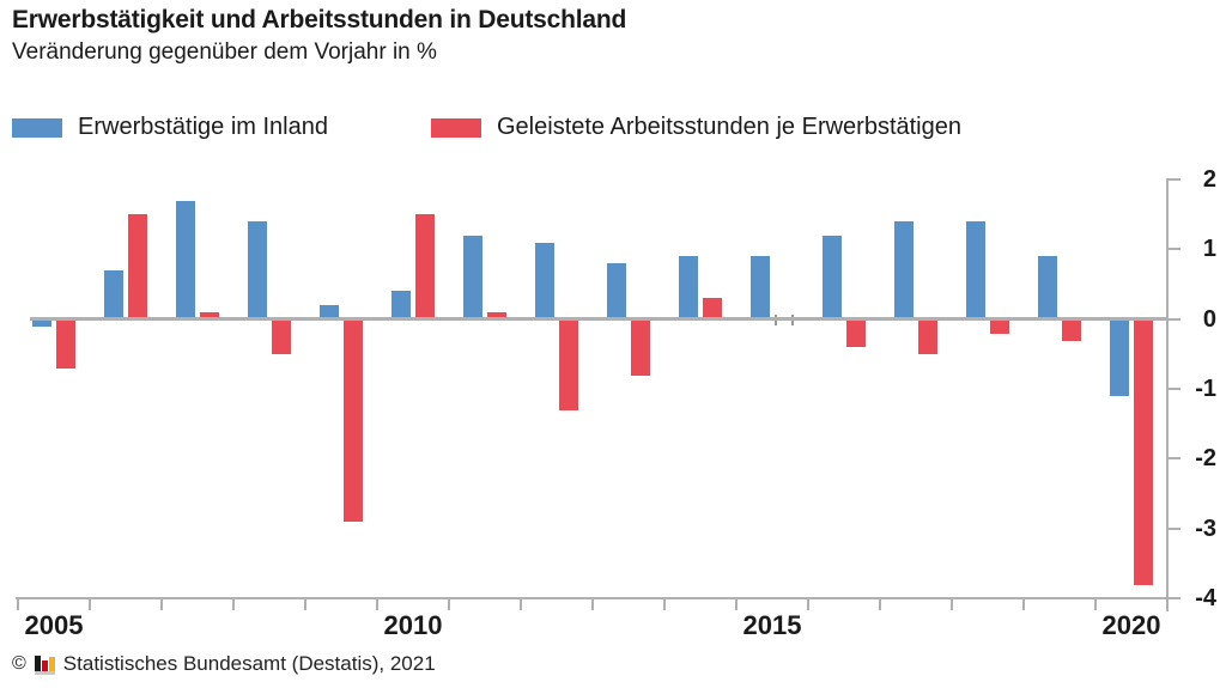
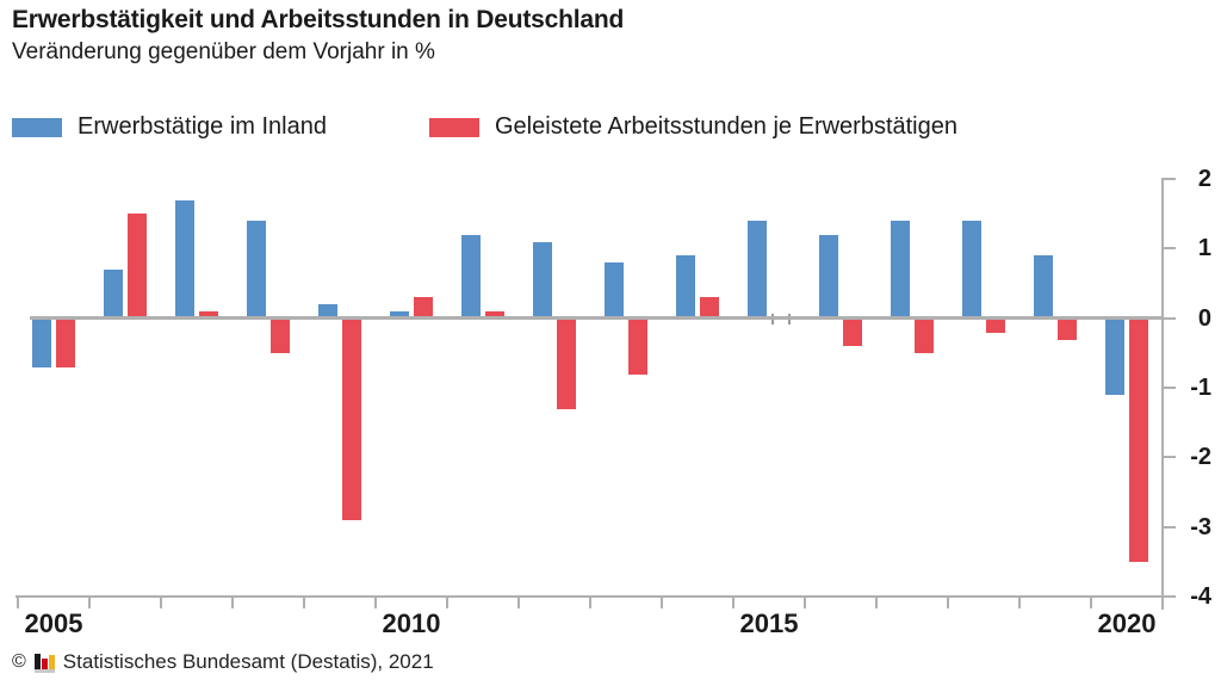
Erwerbstätige im Inland/2005: -0.1 -> -0.7
Erwerbstätige im Inland/2010: 0.4 -> 0.1
Geleistete Arbeitsstunden je Erwerbstätigen/2010: 1.5 -> 0.3
Erwerbstätige im Inland/2015: 0.9 -> 1.4
Geleistete Arbeitsstunden je Erwerbstätigen/2020: -3.8 -> -3.5
